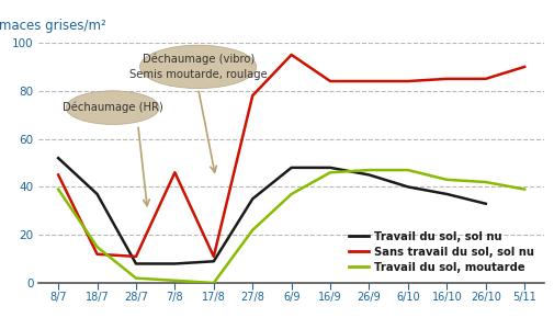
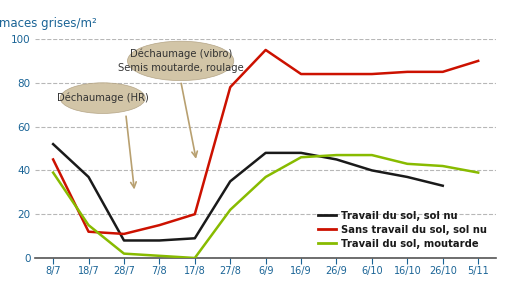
Sans travail du sol, sol nu/7/8: 46 -> 15
Sans travail du sol, sol nu/17/8: 11 -> 20
